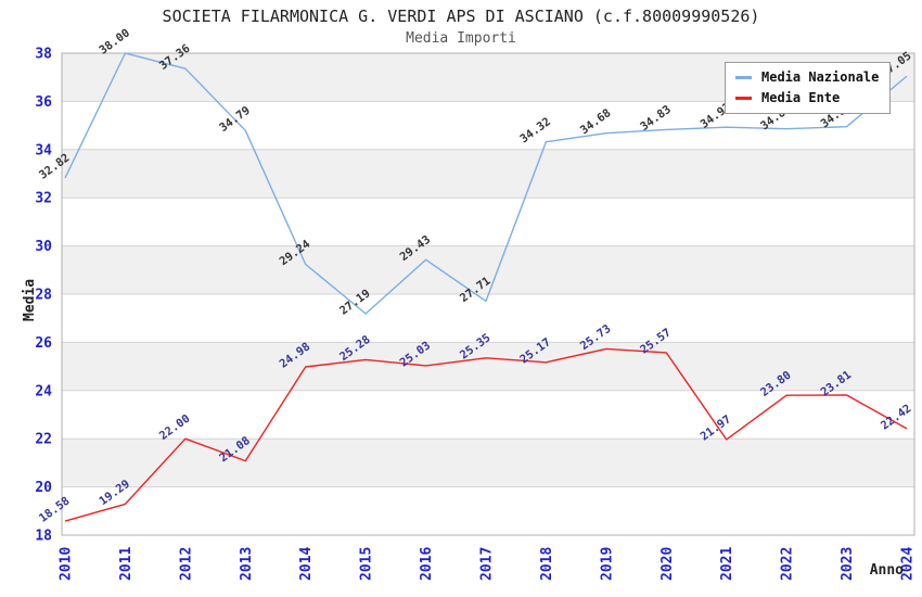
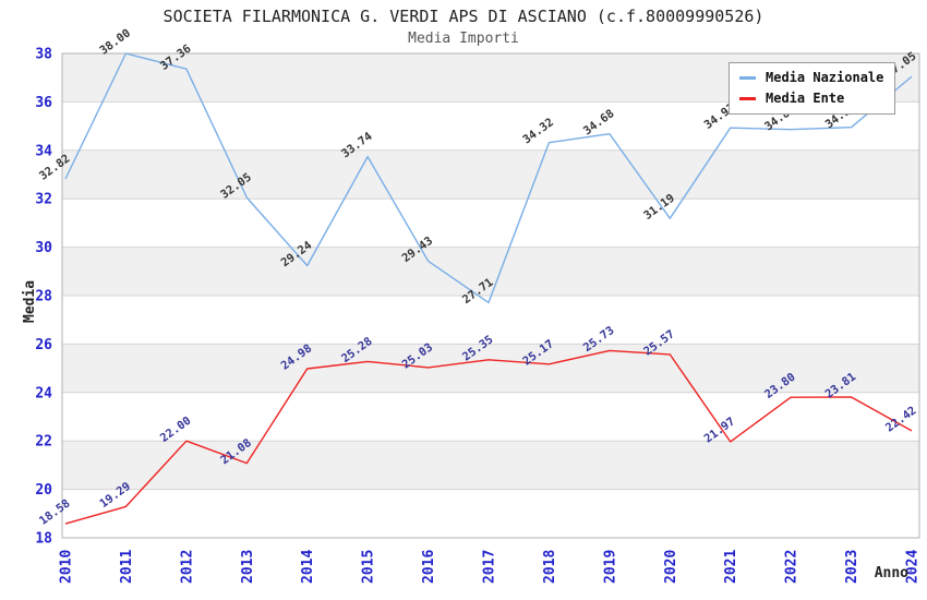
Media Nazionale/2013: 34.79 -> 32.05
Media Nazionale/2015: 27.19 -> 33.74
Media Nazionale/2020: 34.83 -> 31.19
